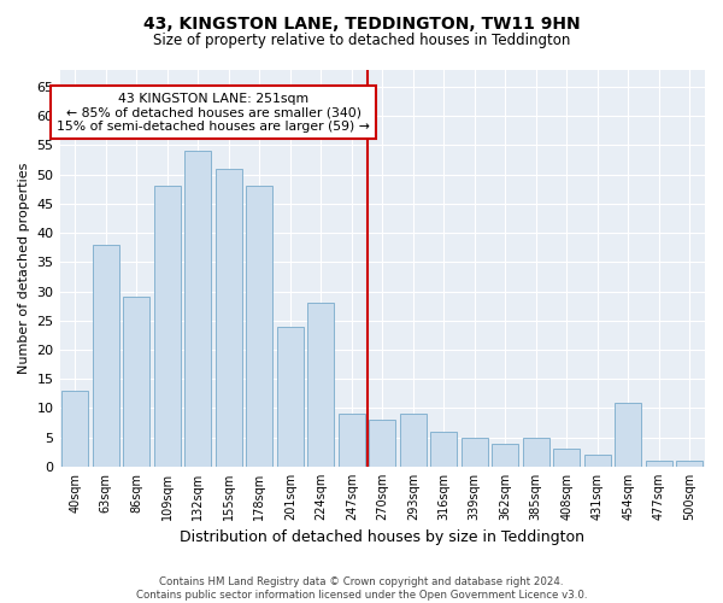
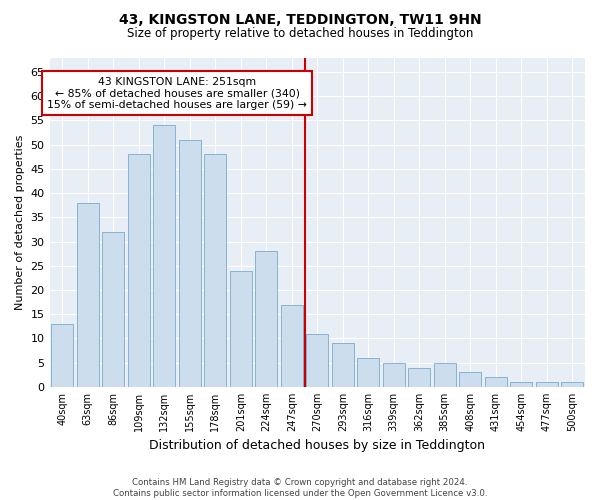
86sqm: 29 -> 32
247sqm: 9 -> 17
270sqm: 8 -> 11
454sqm: 11 -> 1
